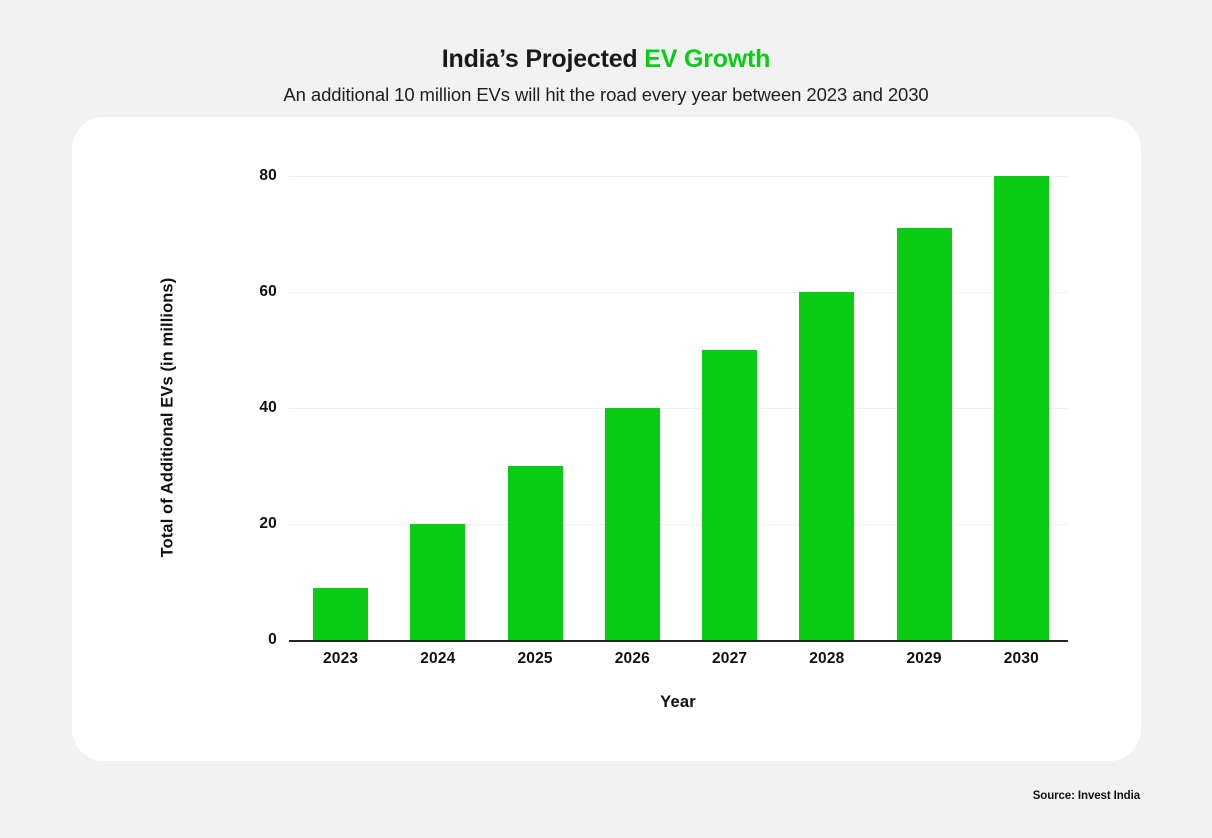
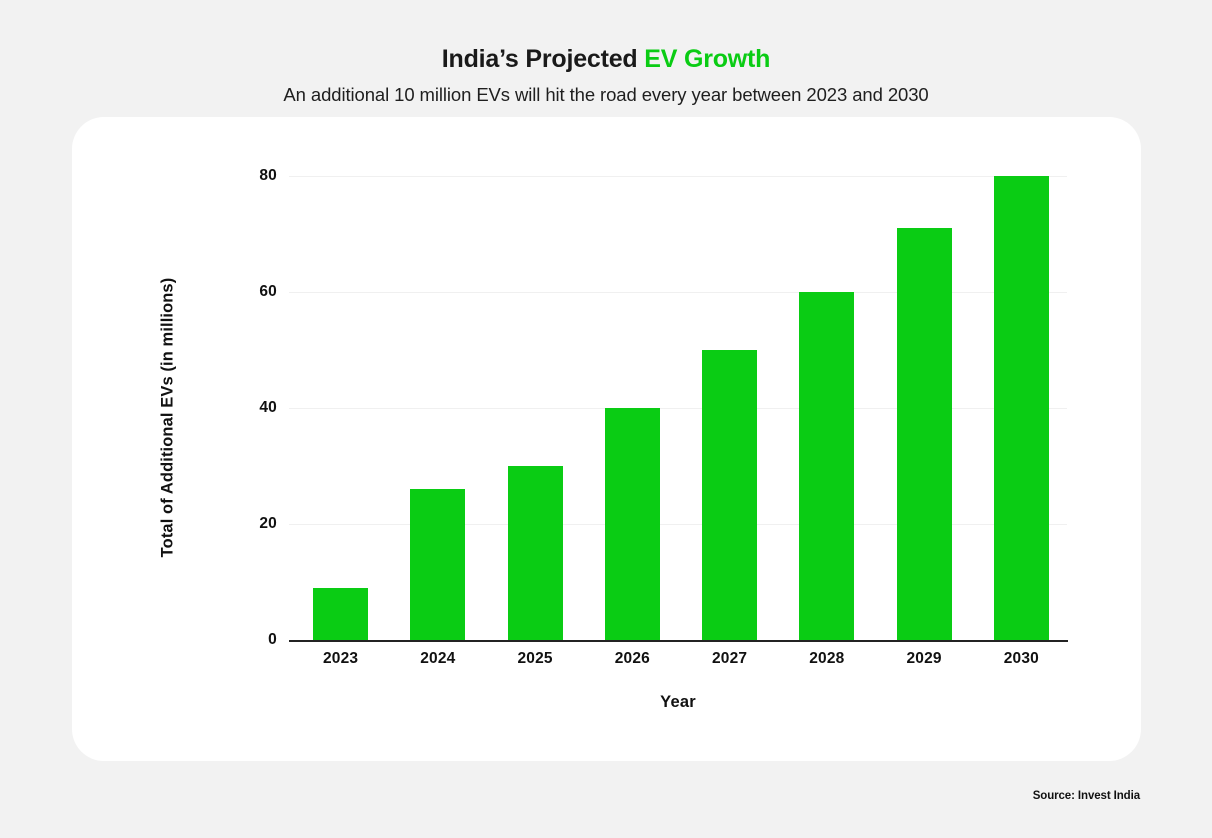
2024: 20 -> 26
